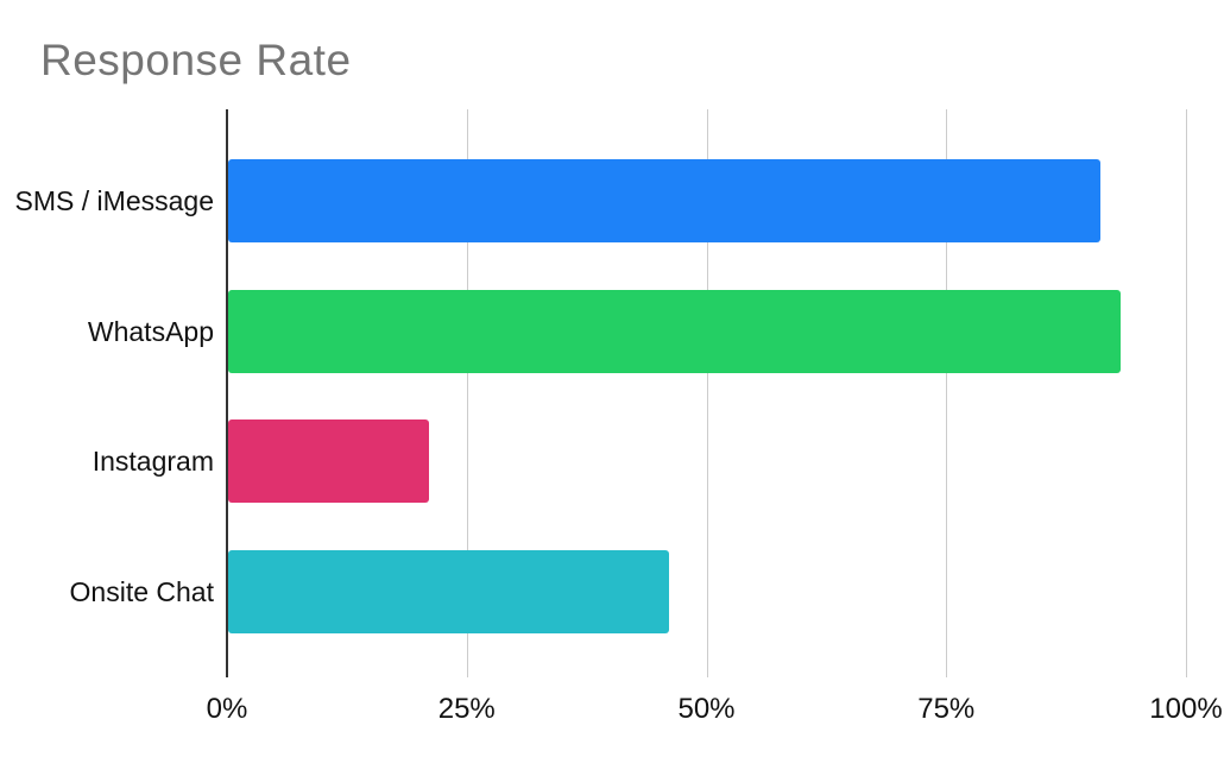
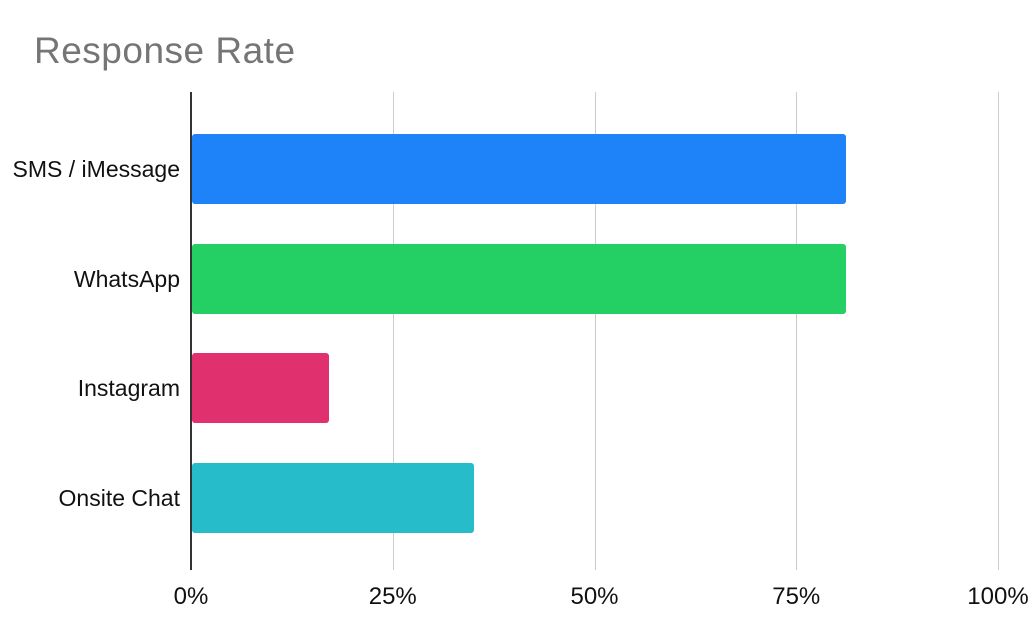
SMS / iMessage: 91% -> 81%
WhatsApp: 93% -> 81%
Instagram: 21% -> 17%
Onsite Chat: 46% -> 35%
